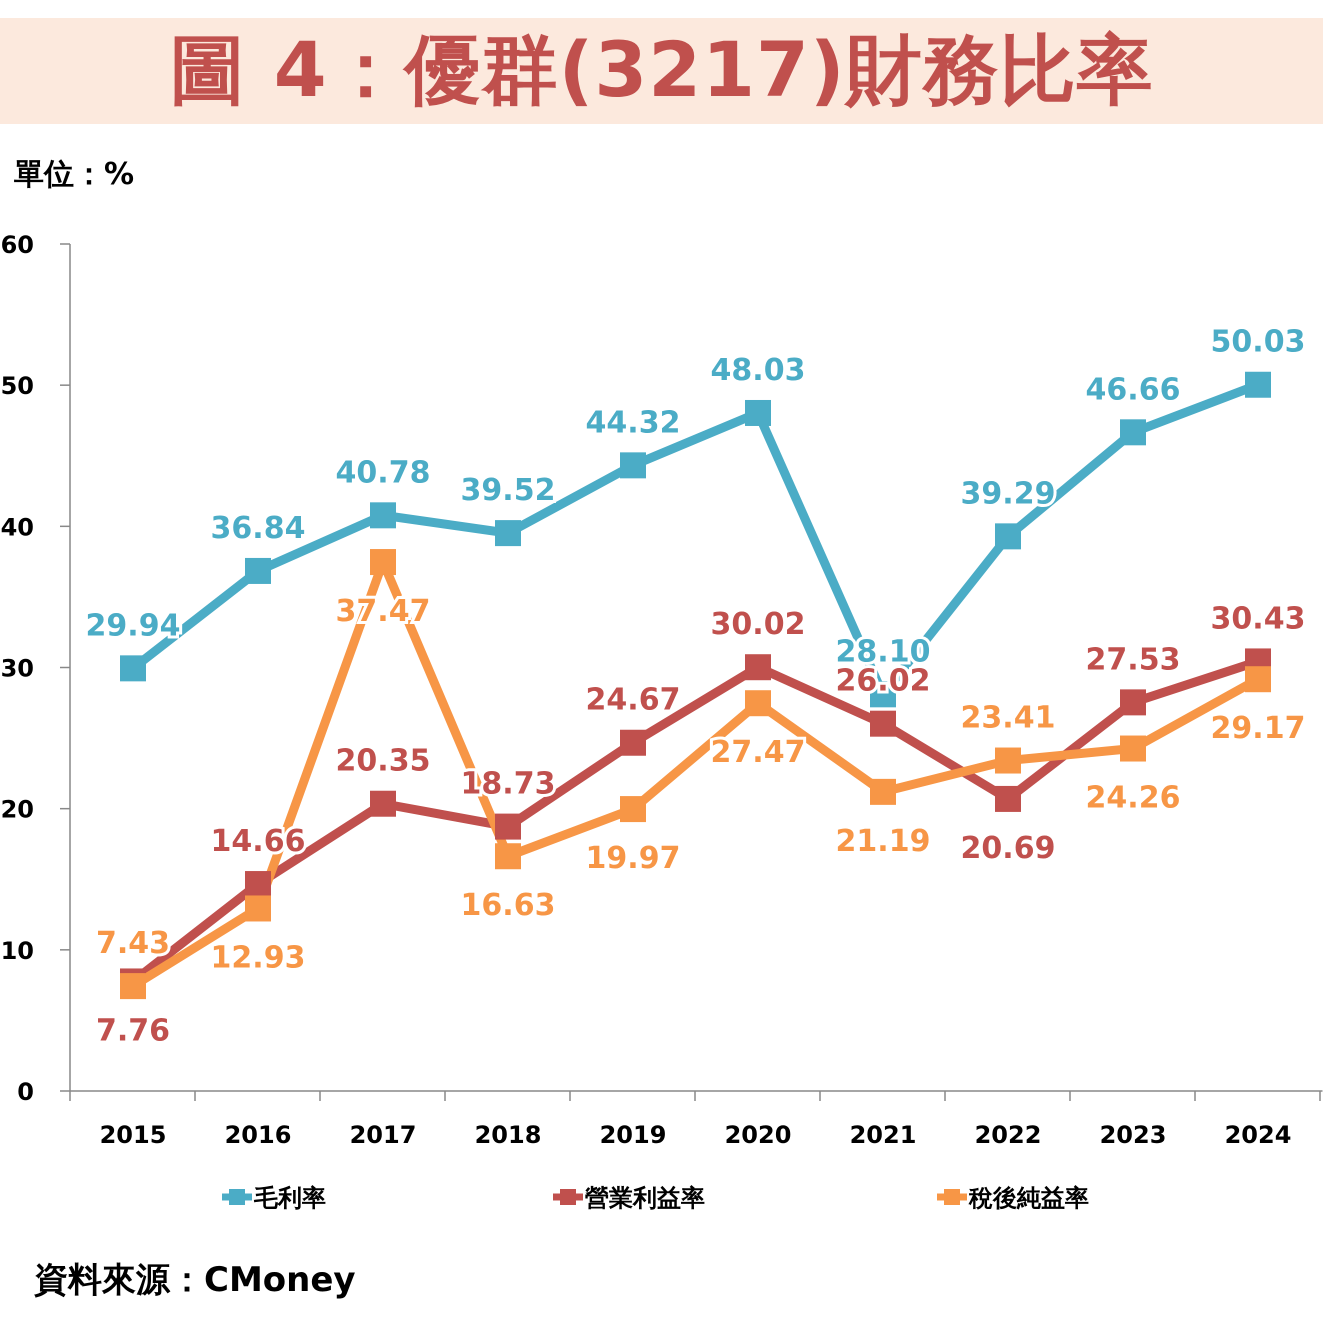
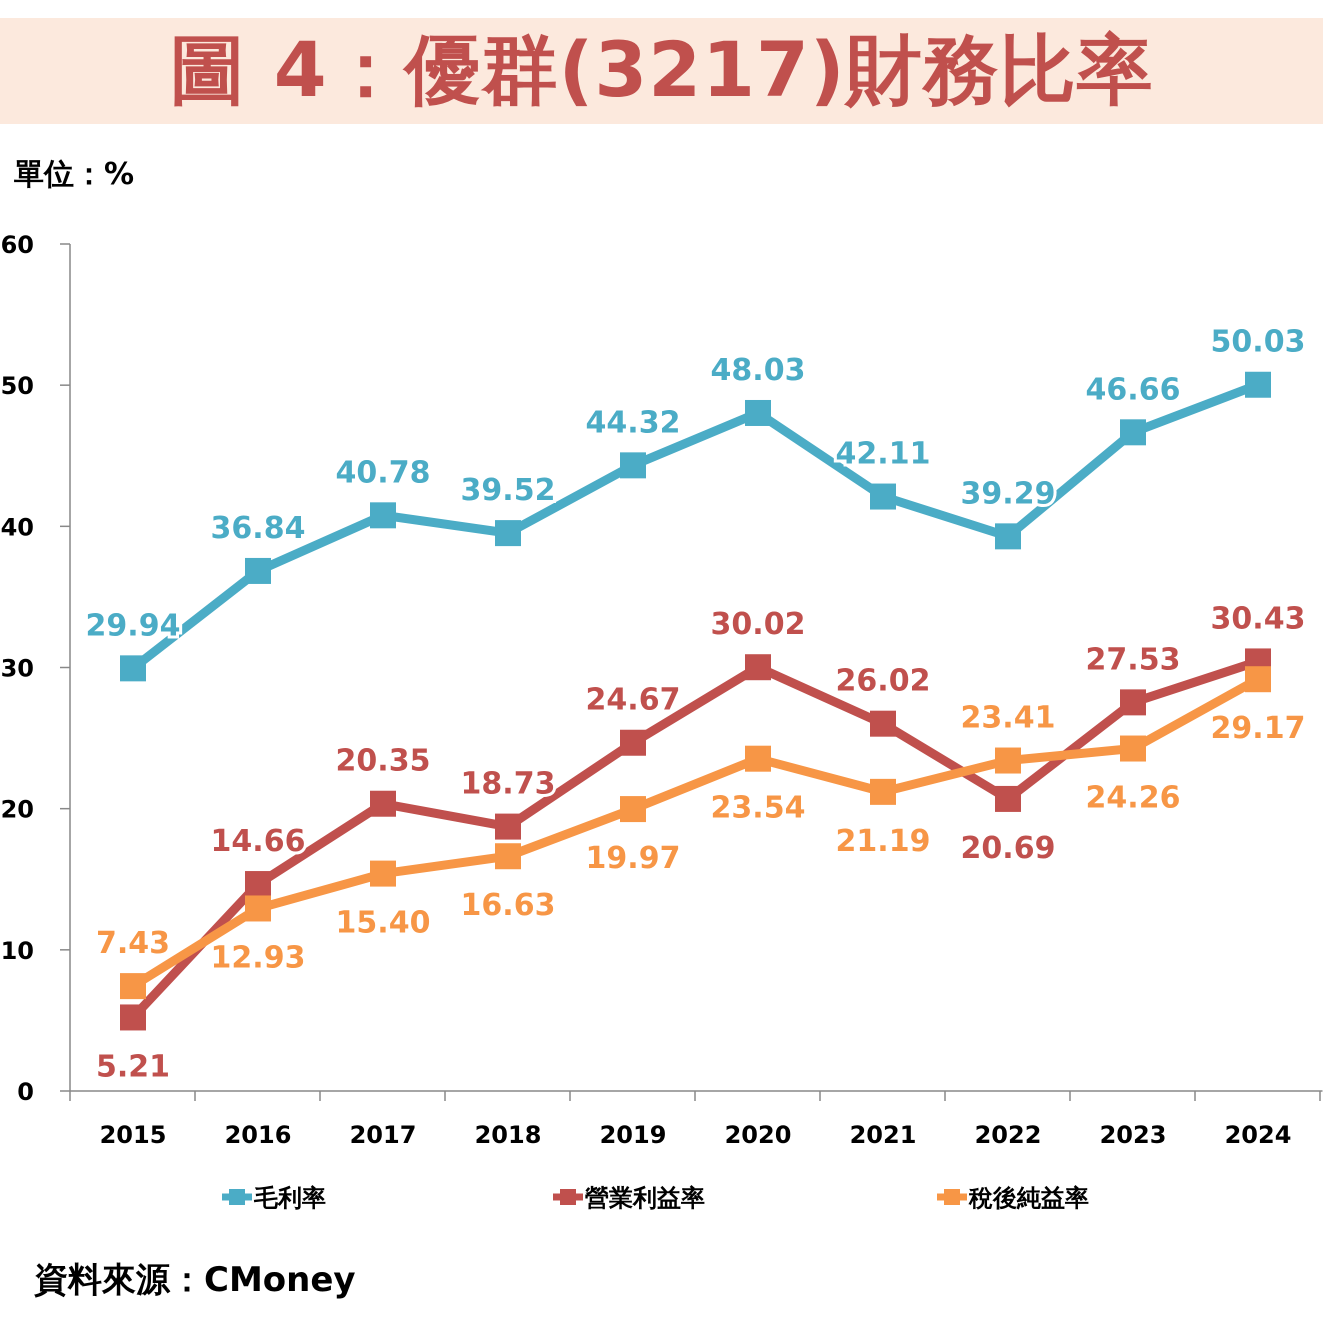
營業利益率/2015: 7.76 -> 5.21
稅後純益率/2017: 37.47 -> 15.40
稅後純益率/2020: 27.47 -> 23.54
毛利率/2021: 28.10 -> 42.11
